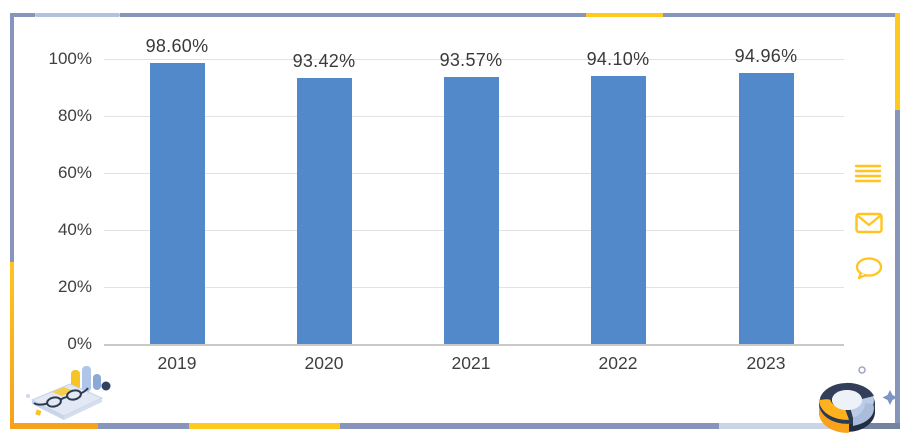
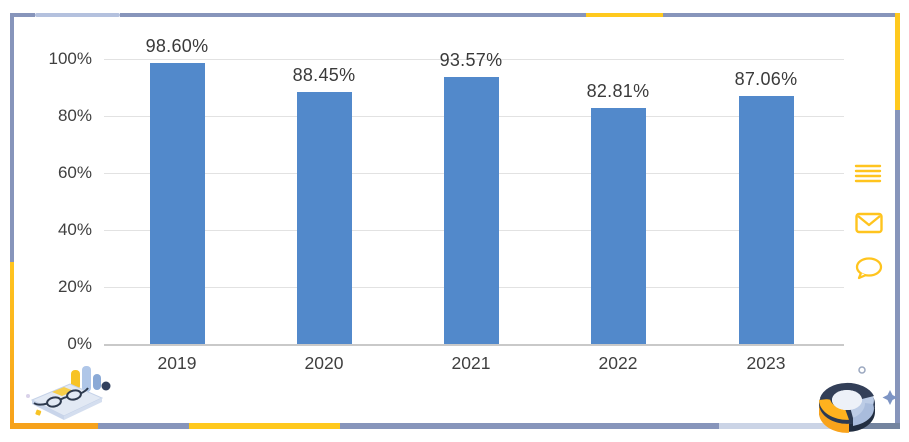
2020: 93.42% -> 88.45%
2022: 94.10% -> 82.81%
2023: 94.96% -> 87.06%
